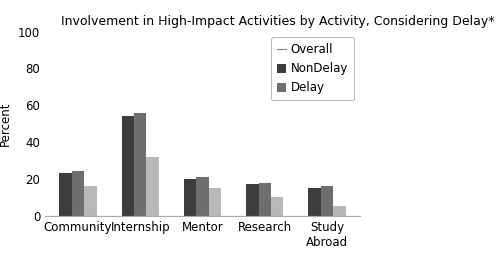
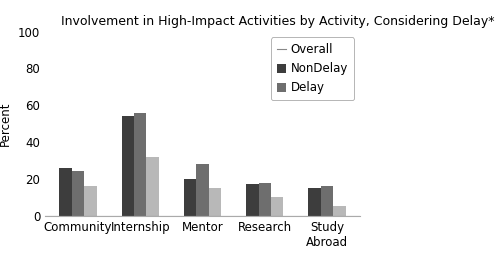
NonDelay/Community: 23 -> 26
Delay/Mentor: 21 -> 28
